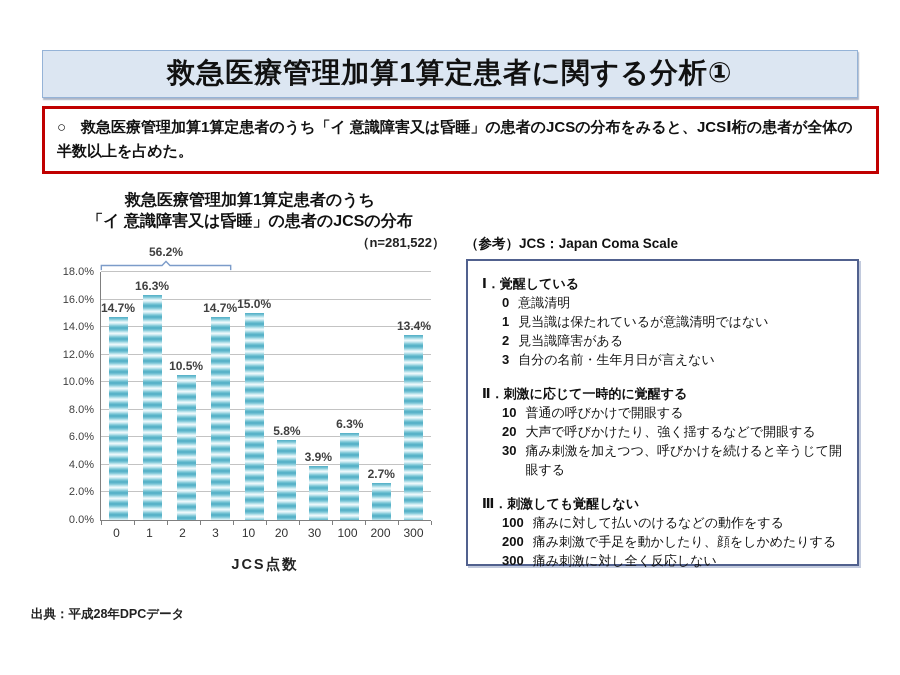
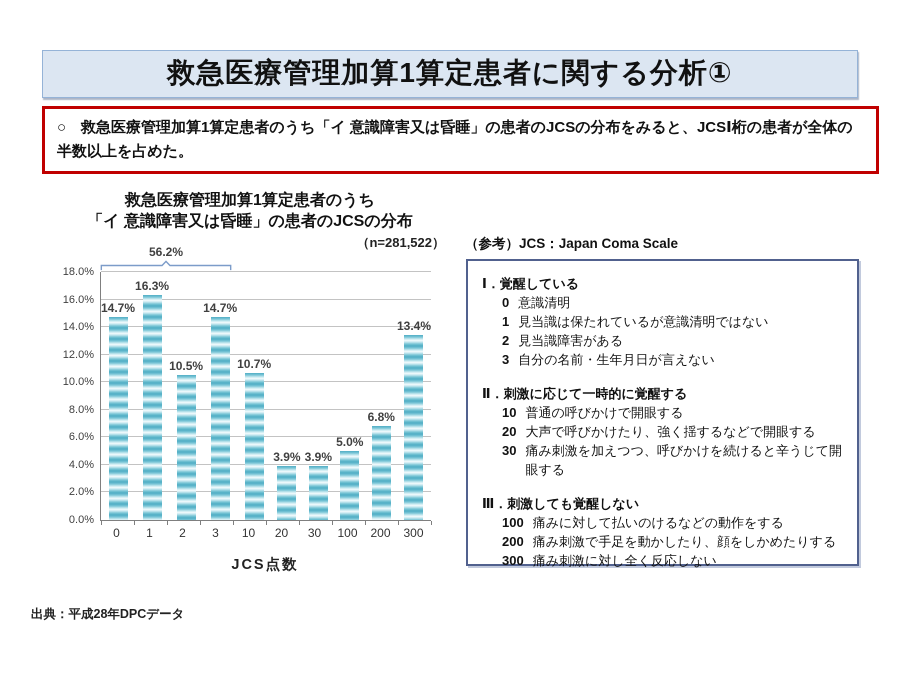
10: 15.0% -> 10.7%
20: 5.8% -> 3.9%
100: 6.3% -> 5.0%
200: 2.7% -> 6.8%
